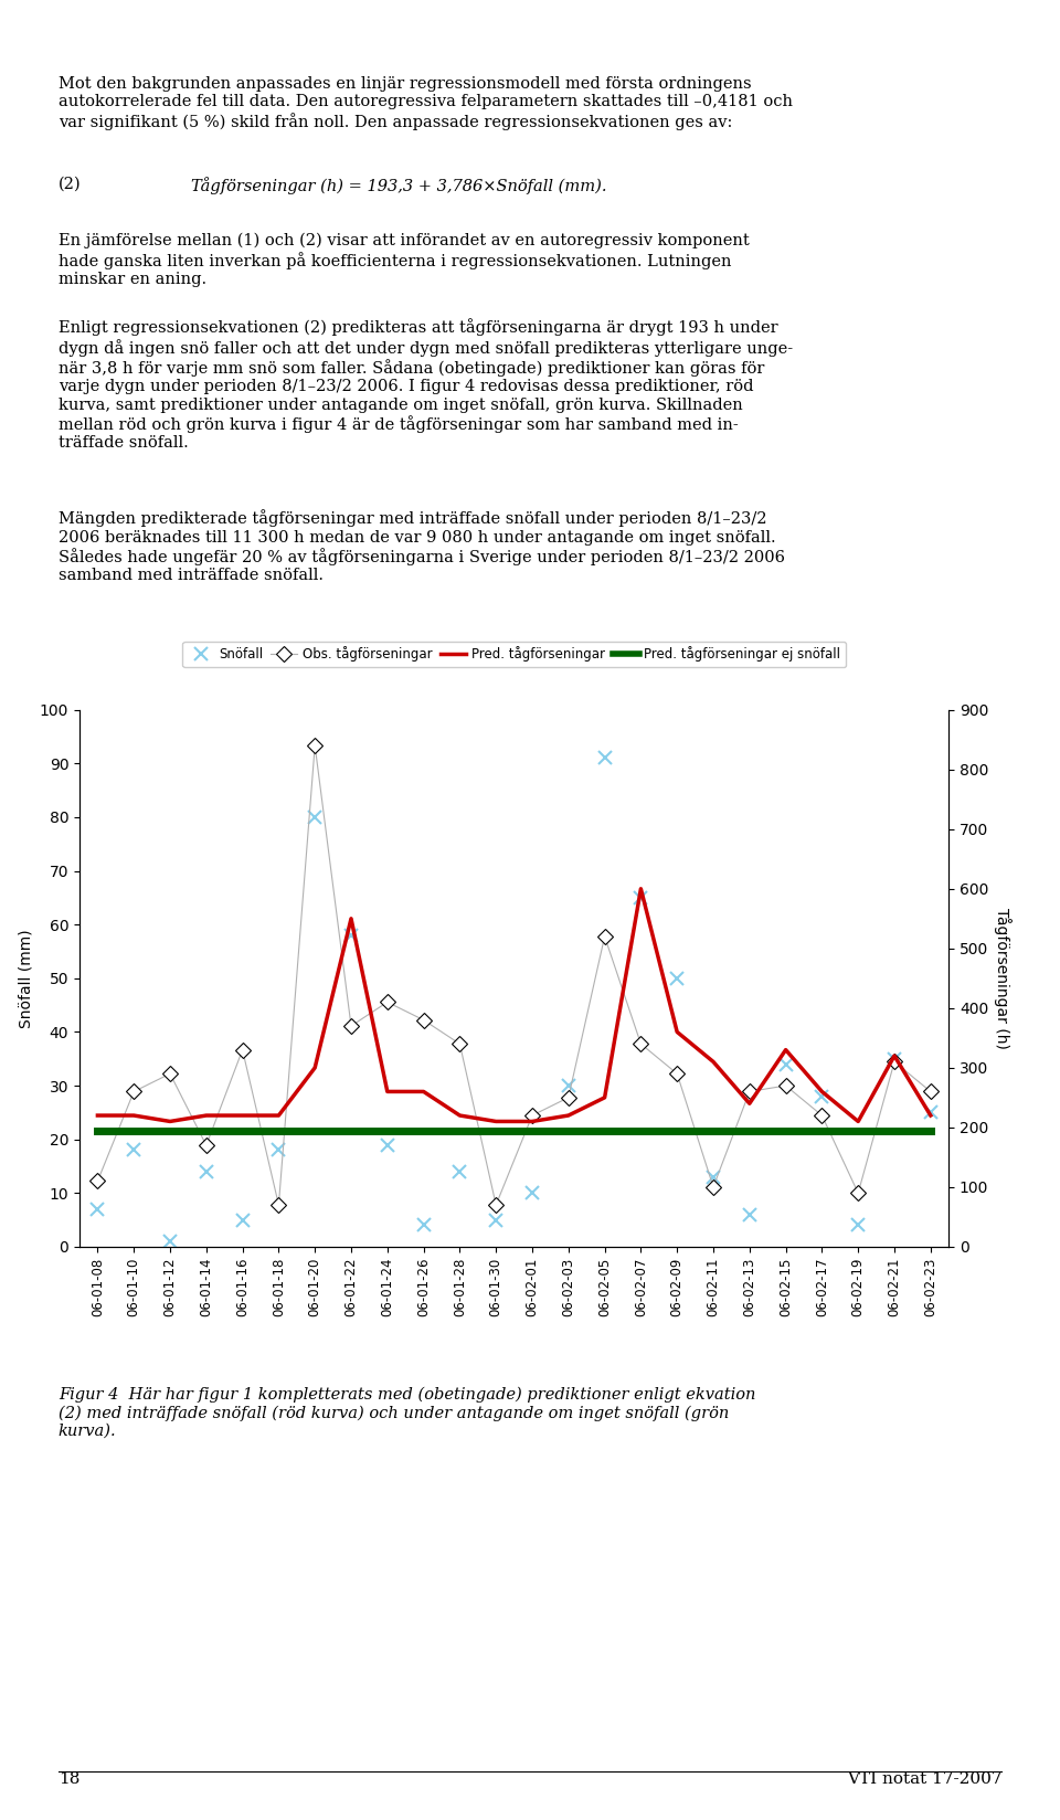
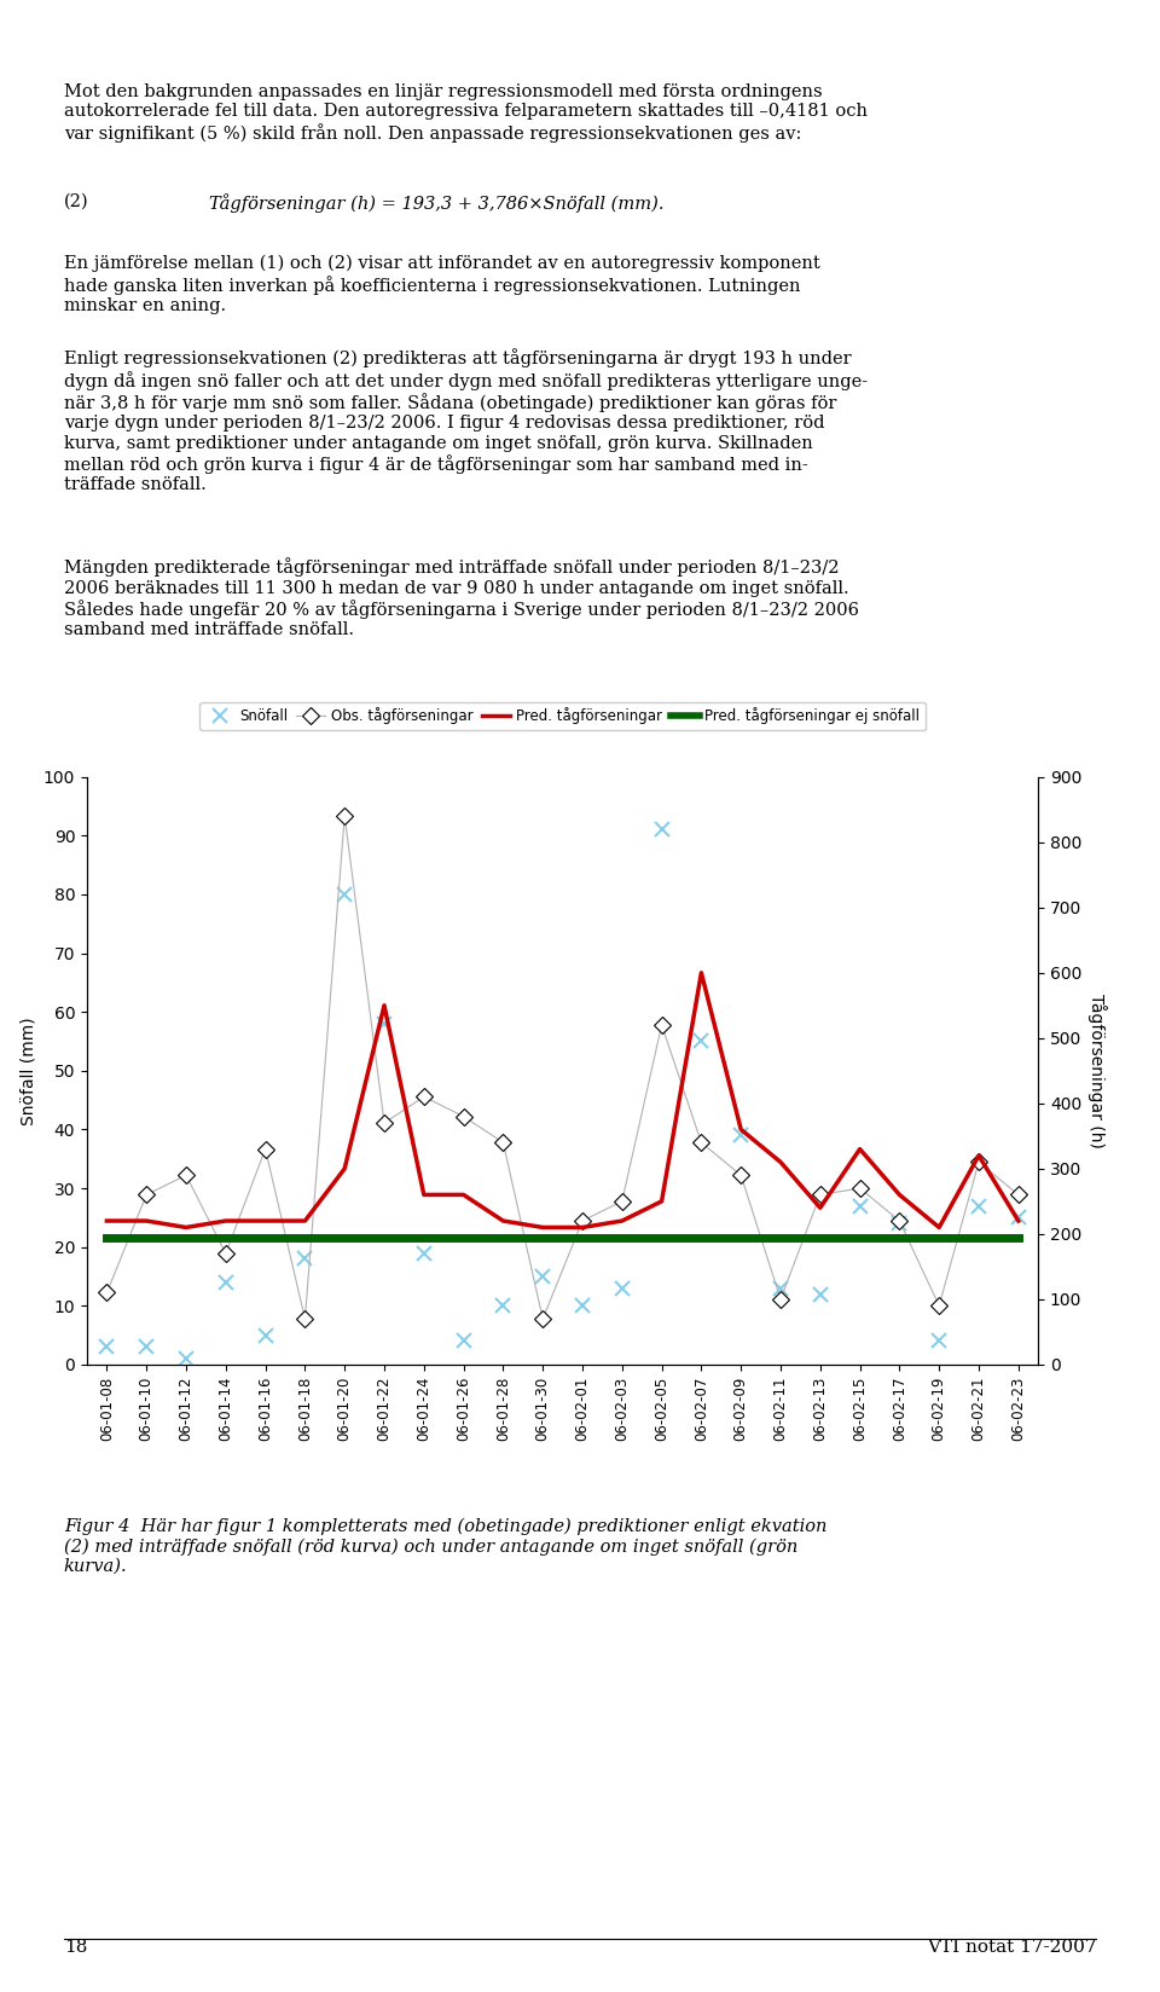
Snöfall/06-01-08: 7 -> 3
Snöfall/06-01-10: 18 -> 3
Snöfall/06-01-28: 14 -> 10
Snöfall/06-01-30: 5 -> 15
Snöfall/06-02-03: 30 -> 13
Snöfall/06-02-07: 65 -> 55
Snöfall/06-02-09: 50 -> 39
Snöfall/06-02-13: 6 -> 12
Snöfall/06-02-15: 34 -> 27
Snöfall/06-02-17: 28 -> 24
Snöfall/06-02-21: 35 -> 27
